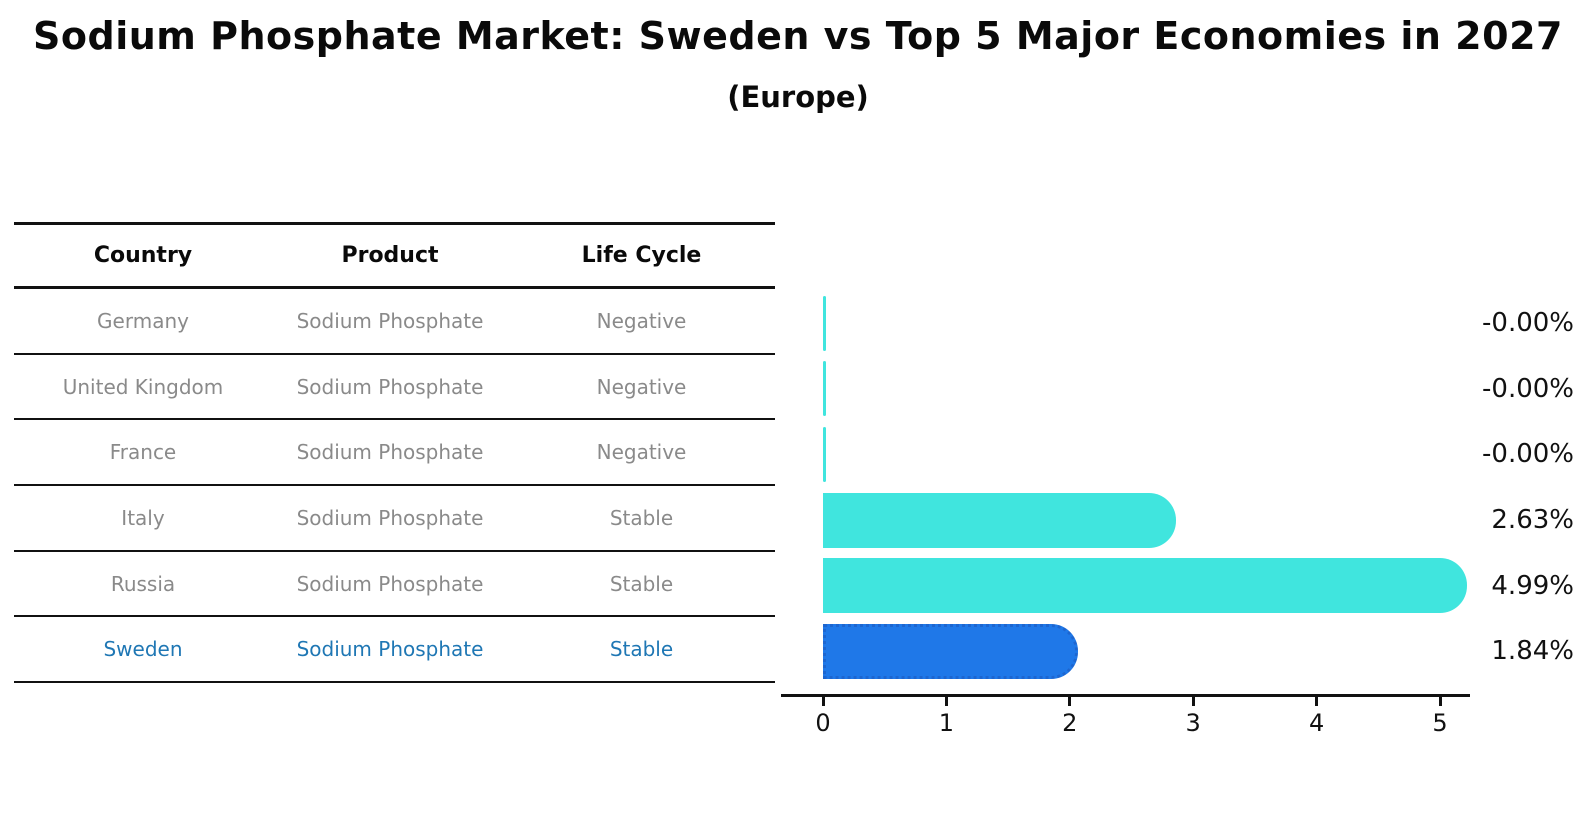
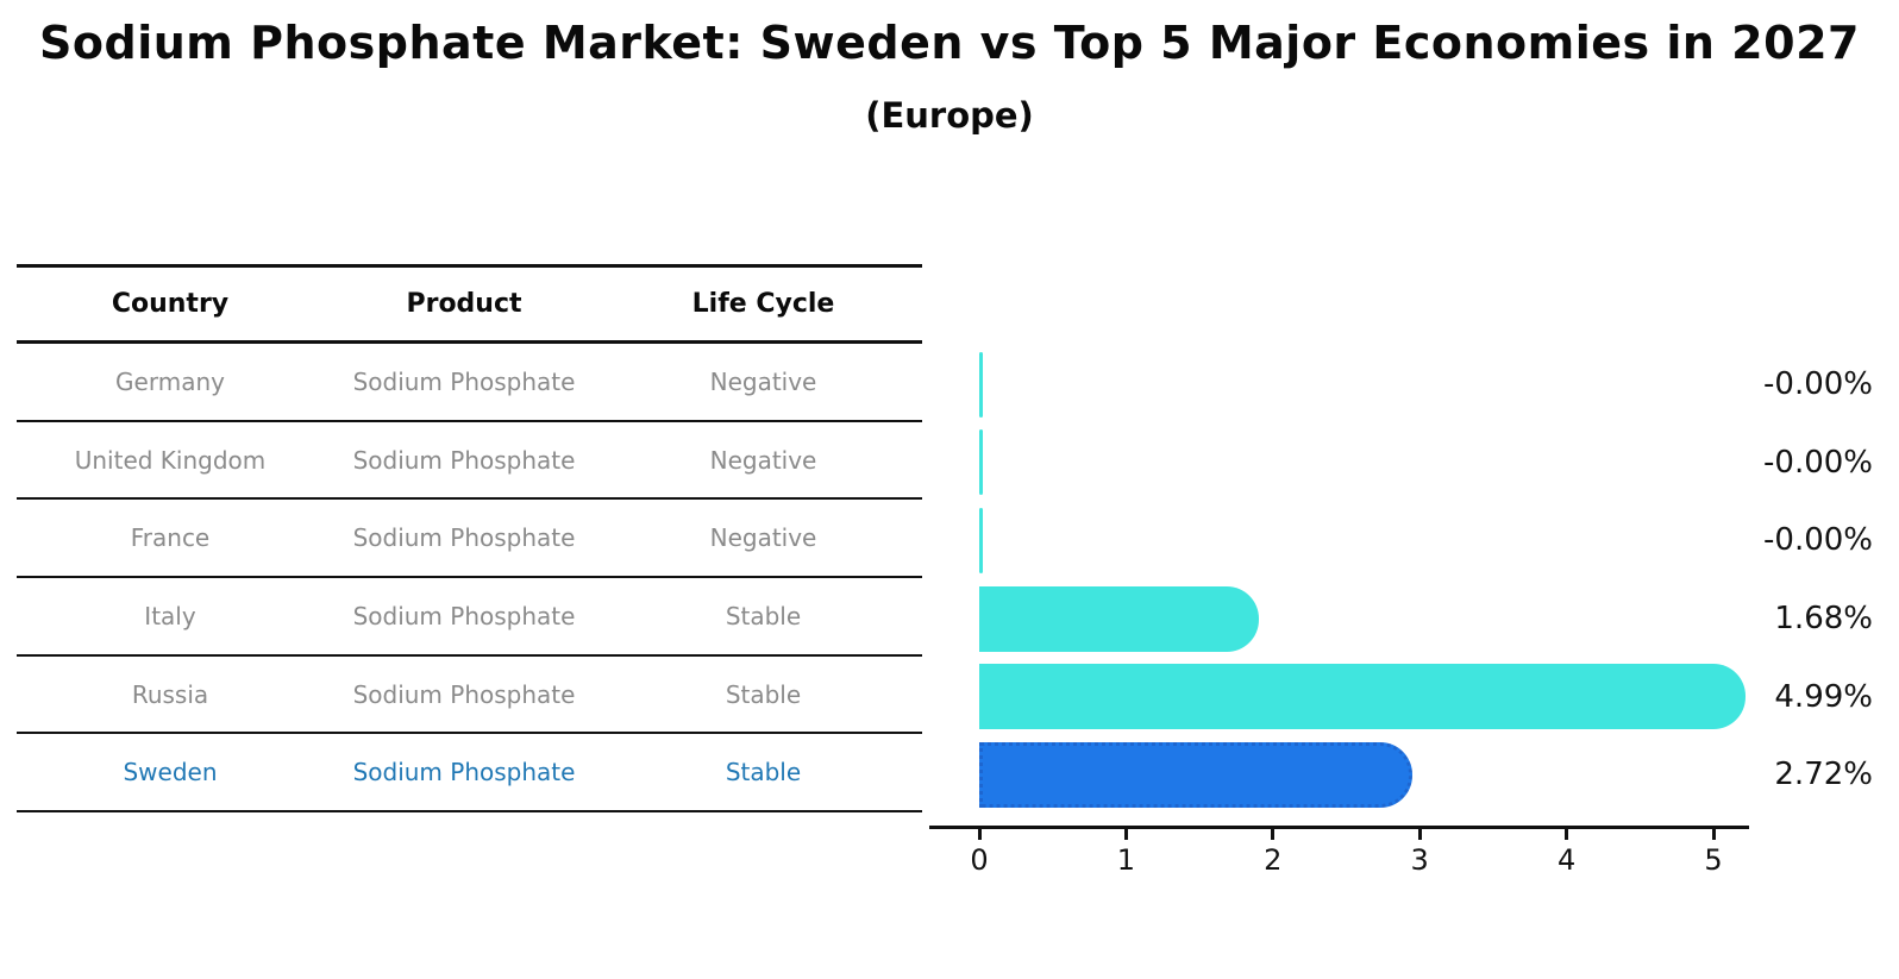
Italy: 2.63% -> 1.68%
Sweden: 1.84% -> 2.72%
